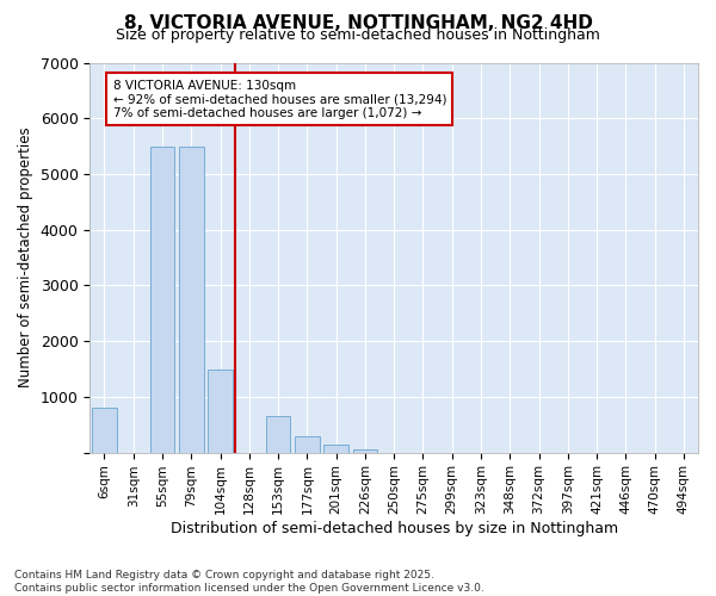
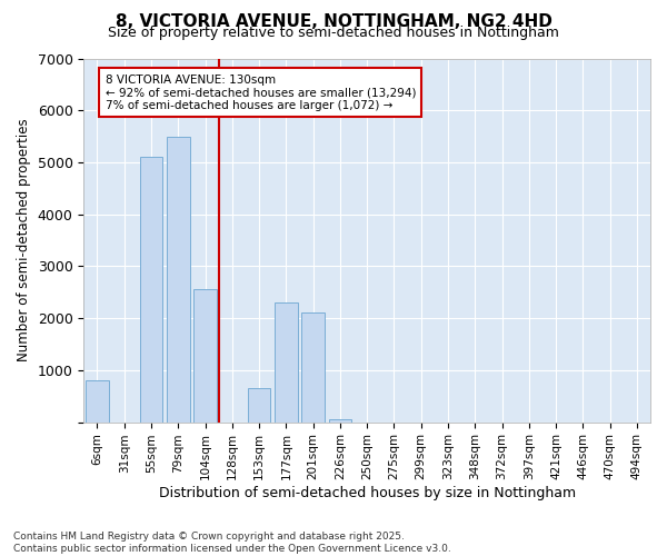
55sqm: 5500 -> 5100
104sqm: 1500 -> 2550
177sqm: 290 -> 2300
201sqm: 150 -> 2100
